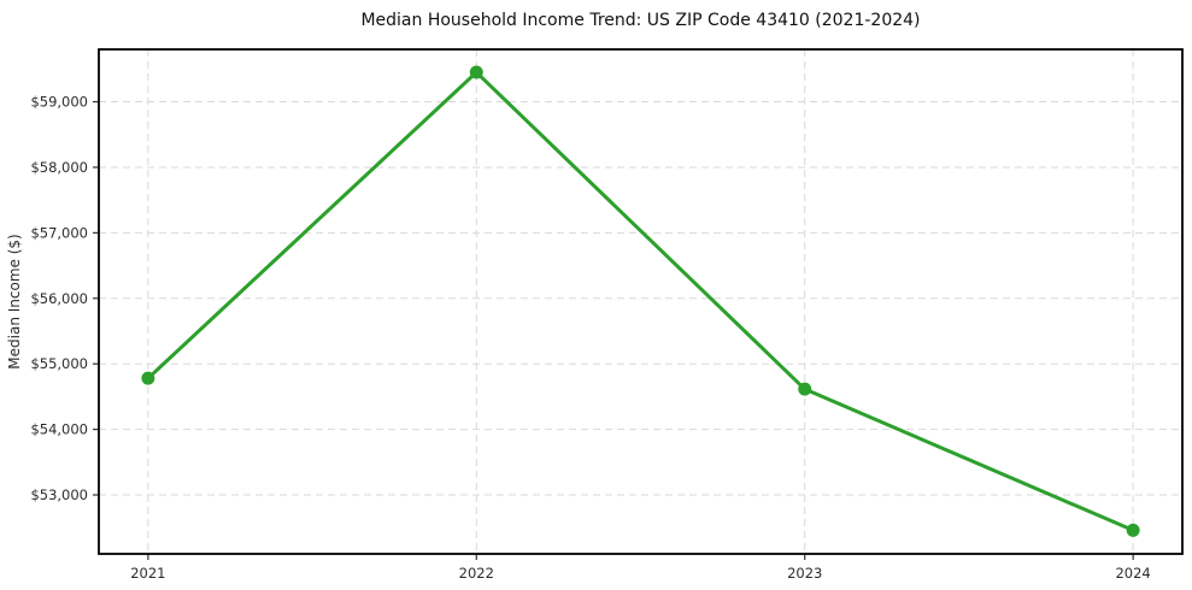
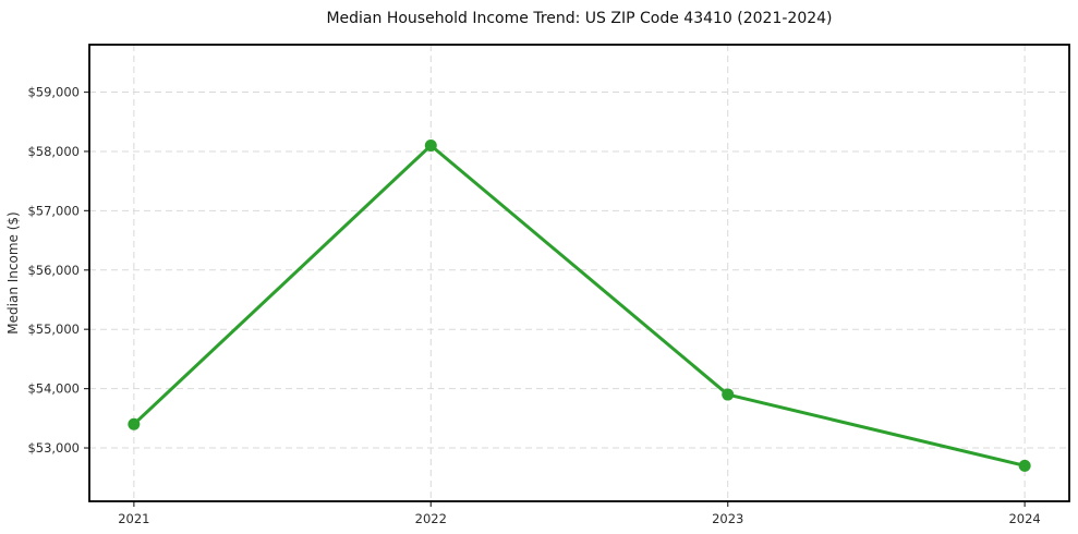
2021: $54800 -> $53400
2022: $59400 -> $58100
2023: $54600 -> $53900
2024: $52500 -> $52700
